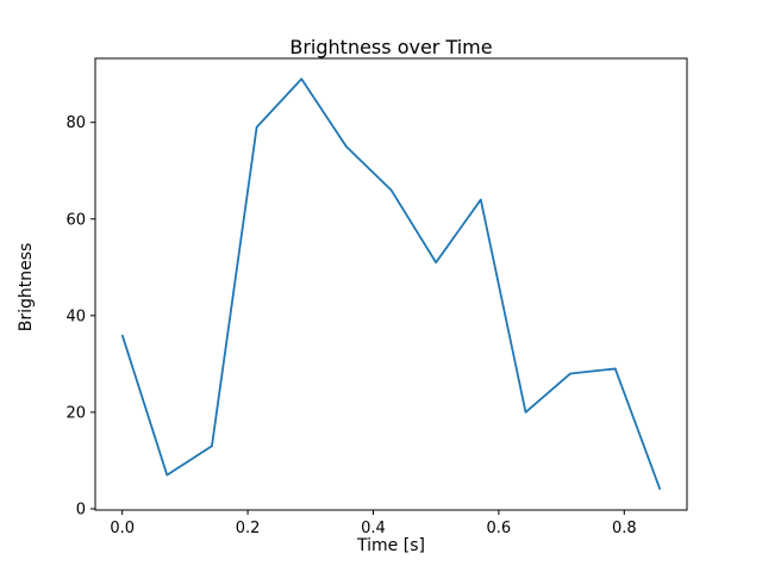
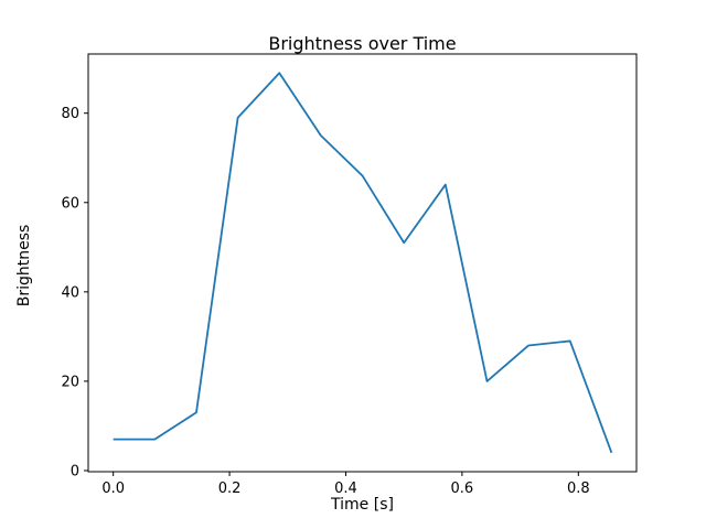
0.0: 36 -> 7
